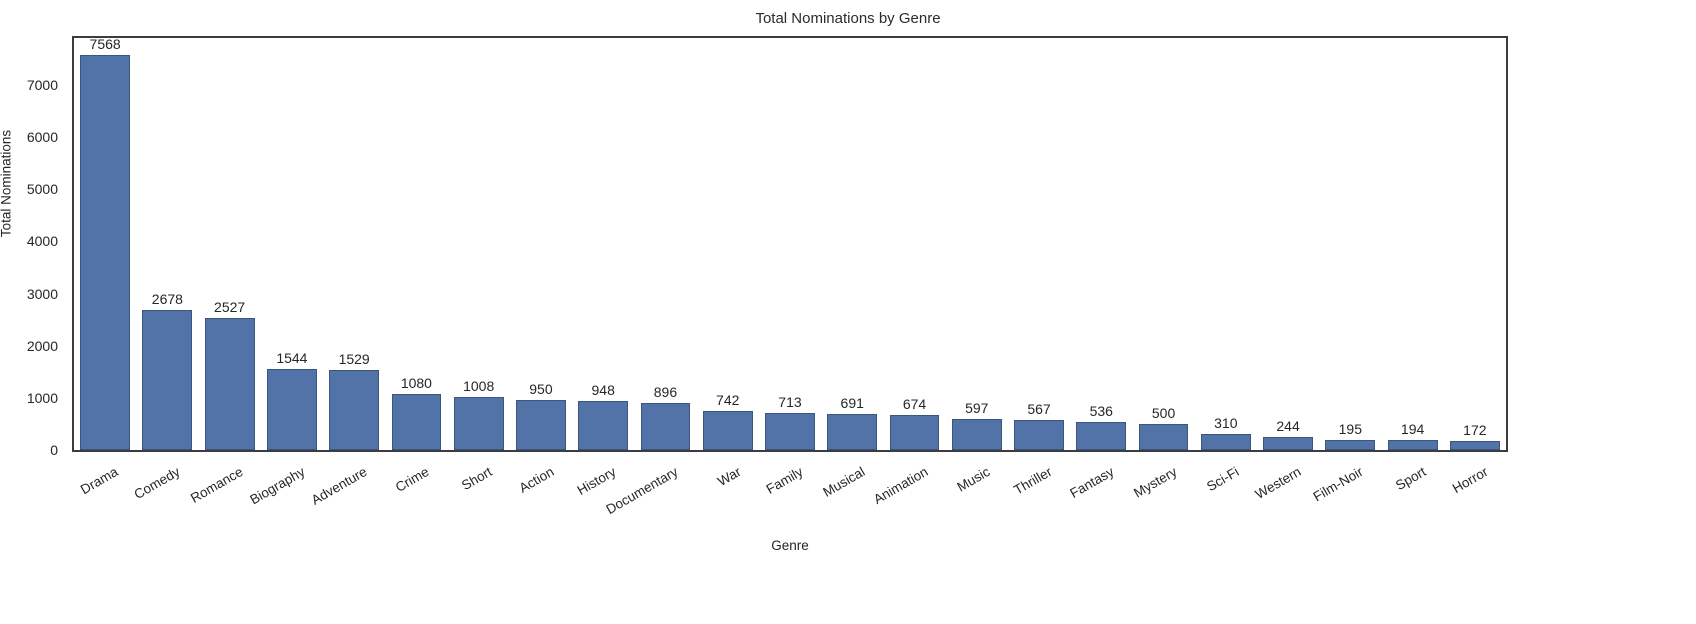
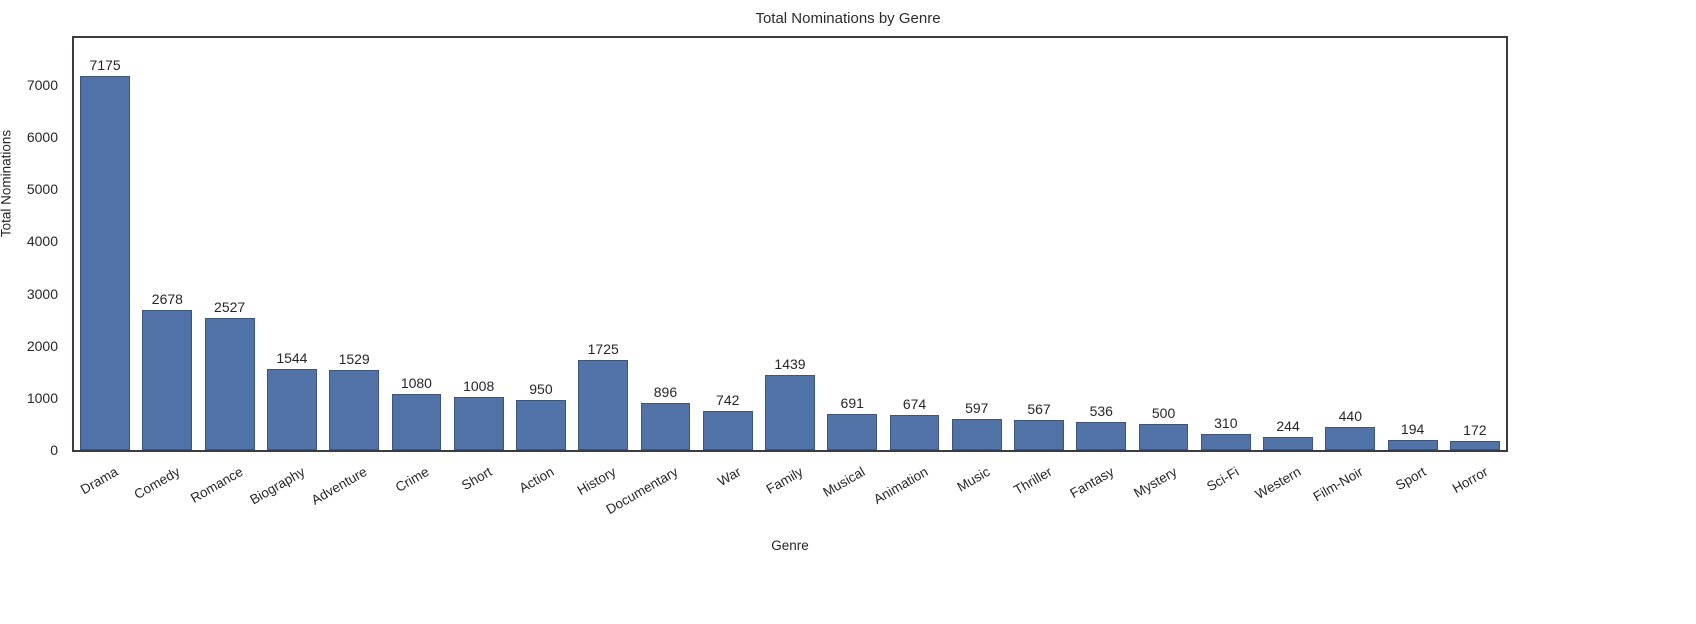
Drama: 7568 -> 7175
History: 948 -> 1725
Family: 713 -> 1439
Film-Noir: 195 -> 440
